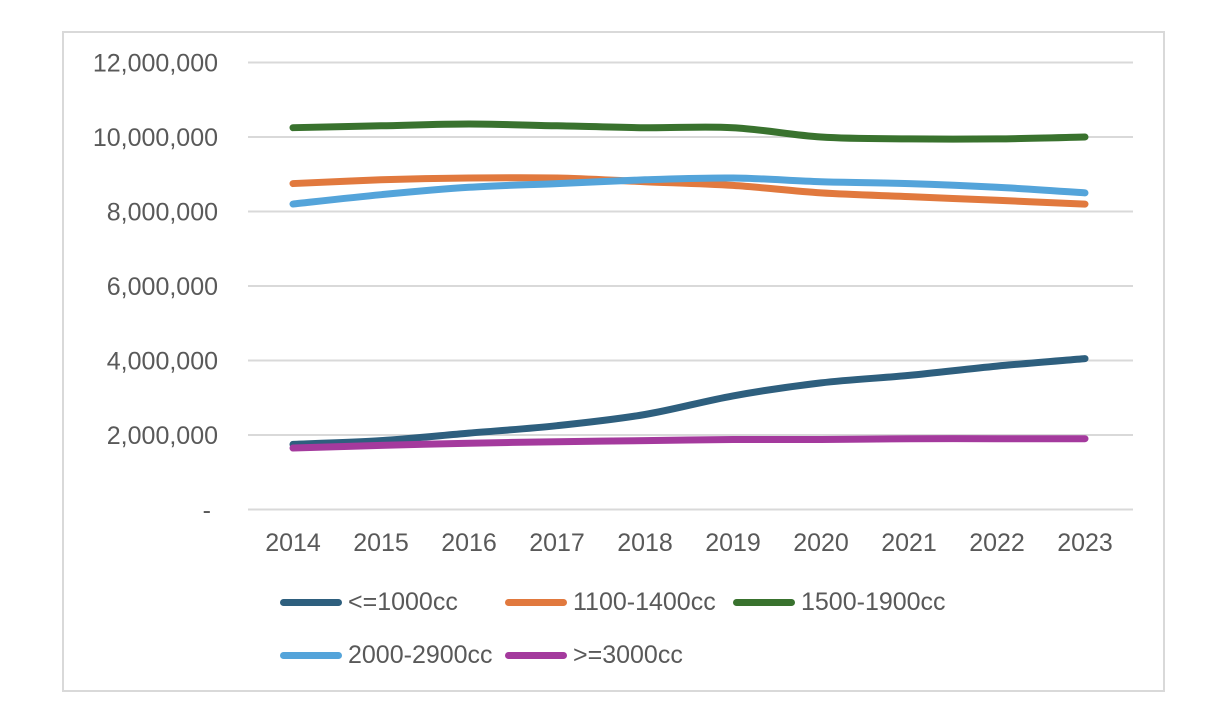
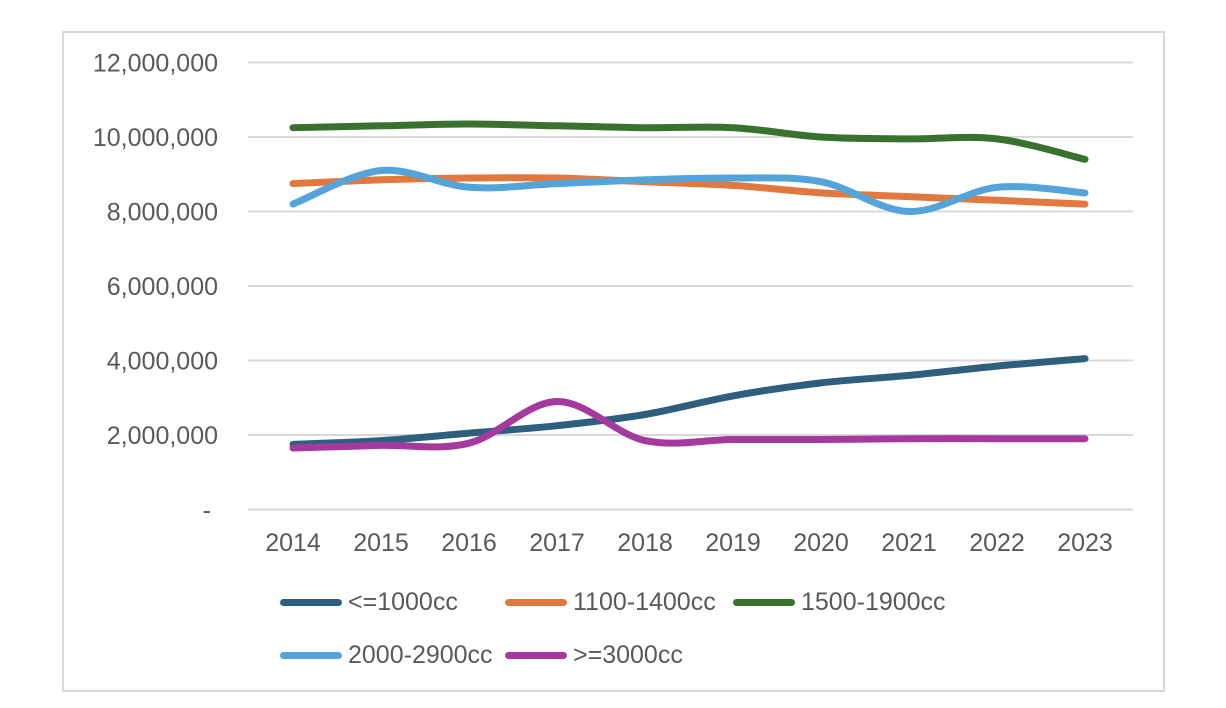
2000-2900cc/2015: 8400000 -> 9100000
>=3000cc/2017: 1800000 -> 2900000
2000-2900cc/2021: 8800000 -> 8000000
1500-1900cc/2023: 10000000 -> 9400000
